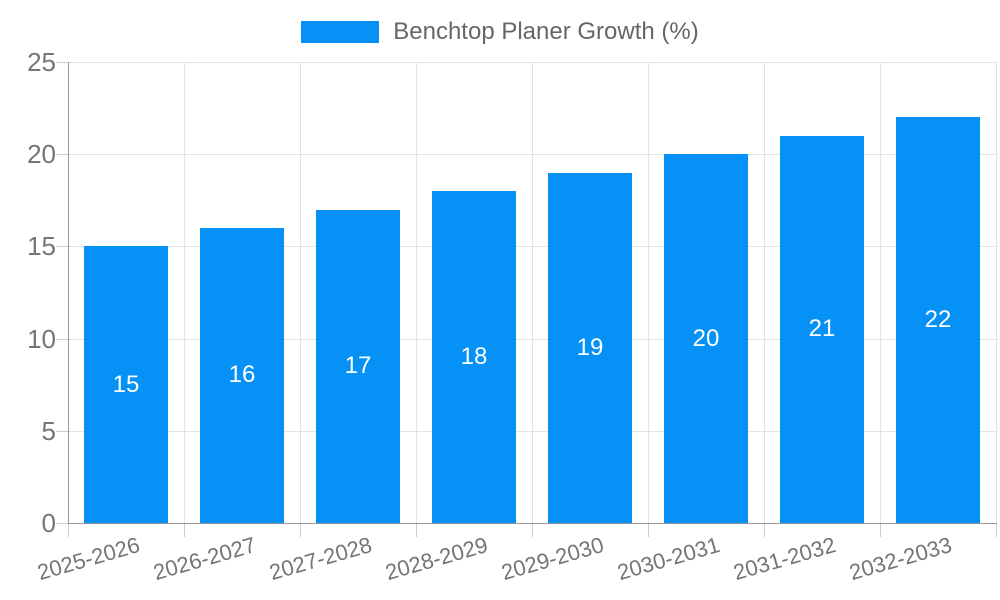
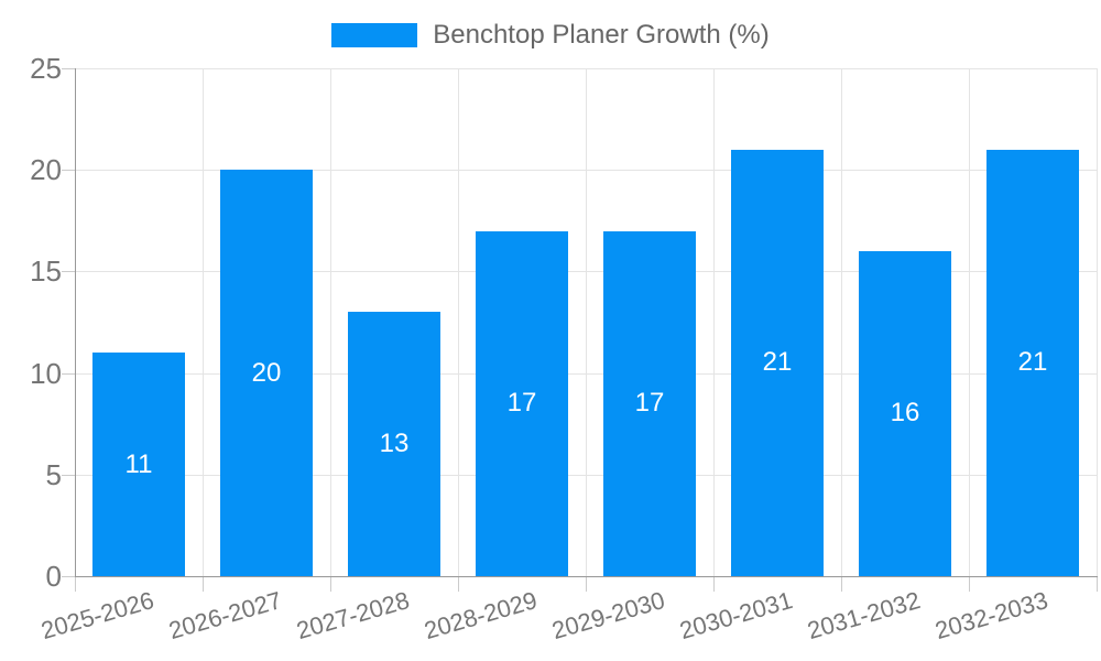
2025-2026: 15 -> 11
2026-2027: 16 -> 20
2027-2028: 17 -> 13
2028-2029: 18 -> 17
2029-2030: 19 -> 17
2030-2031: 20 -> 21
2031-2032: 21 -> 16
2032-2033: 22 -> 21
